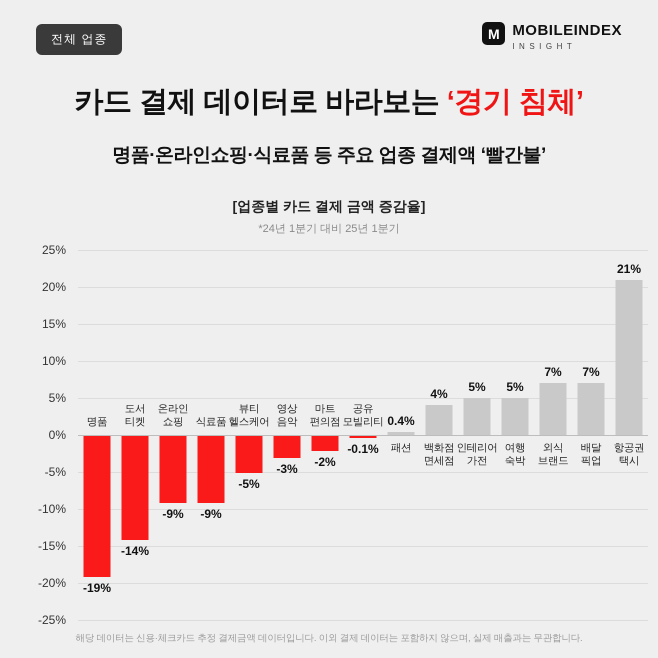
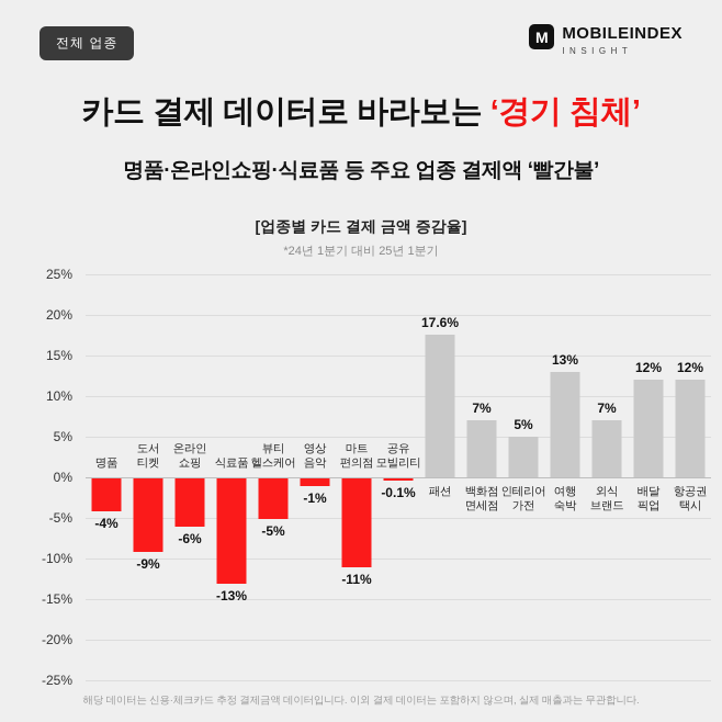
명품: -19% -> -4%
도서 티켓: -14% -> -9%
온라인 쇼핑: -9% -> -6%
식료품: -9% -> -13%
영상 음악: -3% -> -1%
마트 편의점: -2% -> -11%
패션: 0.4% -> 17.6%
백화점 면세점: 4% -> 7%
여행 숙박: 5% -> 13%
배달 픽업: 7% -> 12%
항공권 택시: 21% -> 12%
